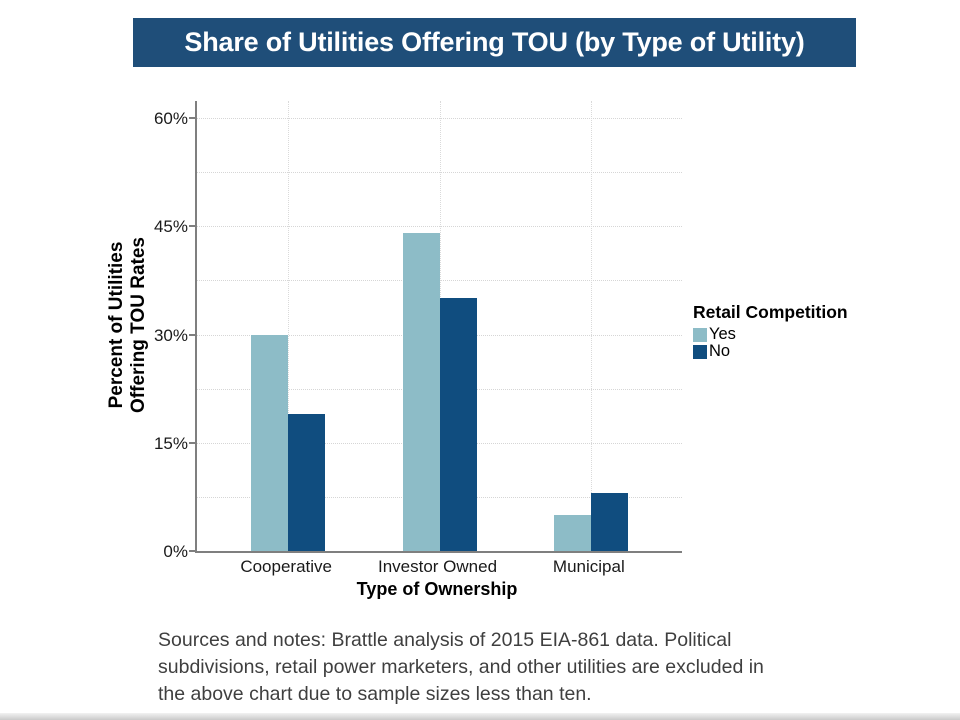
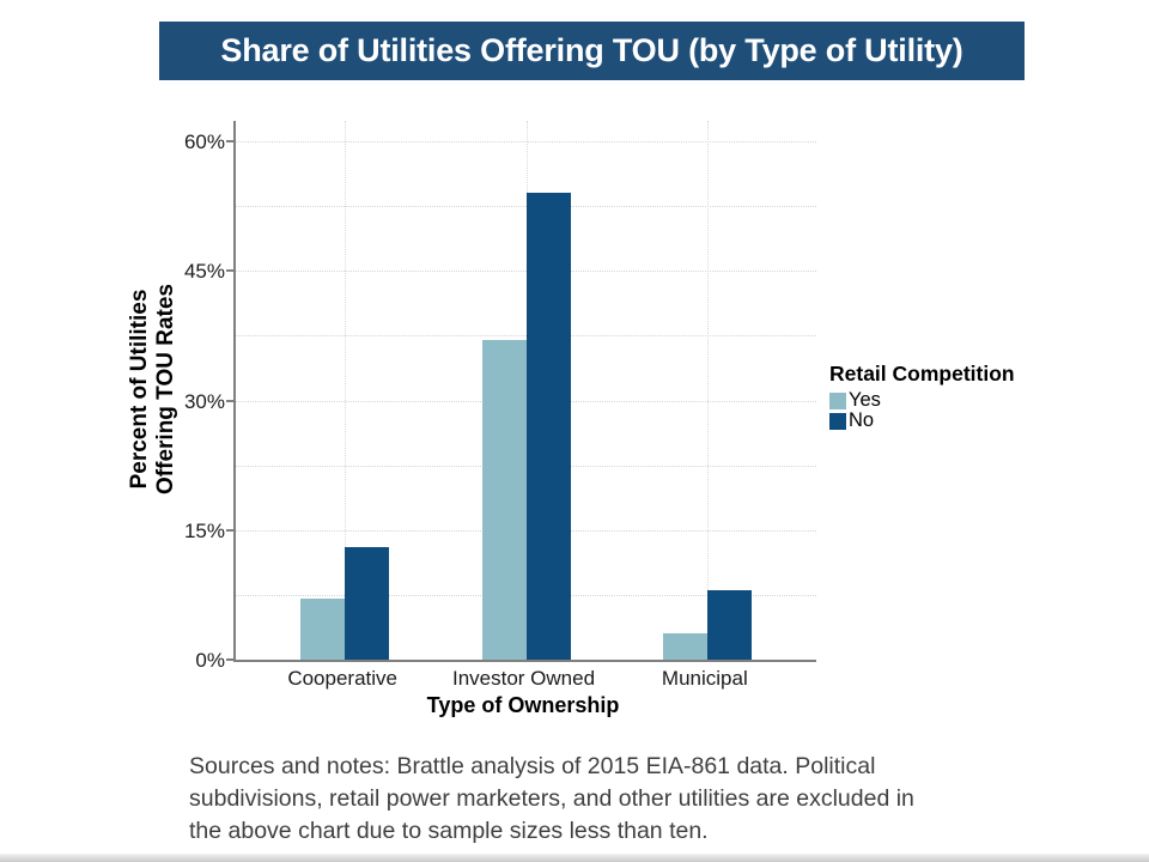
Yes/Cooperative: 30% -> 7%
No/Cooperative: 19% -> 13%
Yes/Investor Owned: 44% -> 37%
No/Investor Owned: 35% -> 54%
Yes/Municipal: 5% -> 3%
